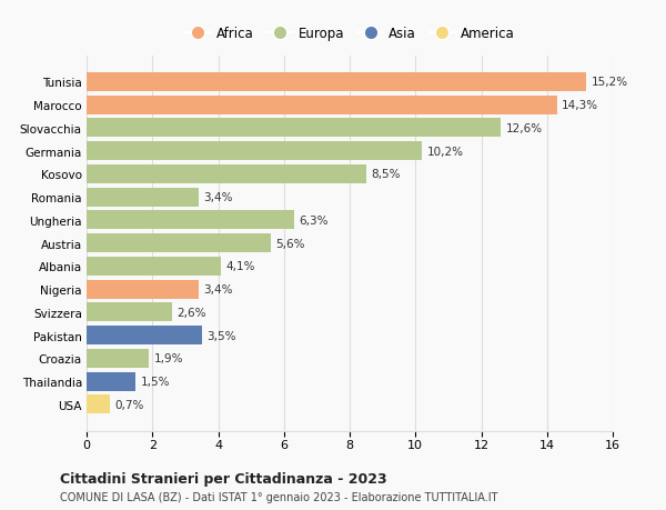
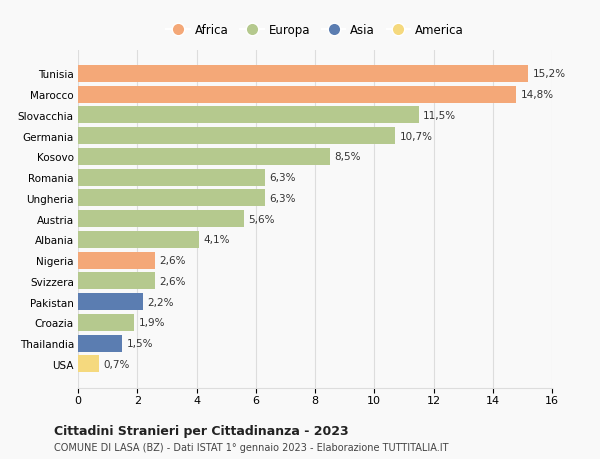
Marocco: 14,3% -> 14,8%
Slovacchia: 12,6% -> 11,5%
Germania: 10,2% -> 10,7%
Romania: 3,4% -> 6,3%
Nigeria: 3,4% -> 2,6%
Pakistan: 3,5% -> 2,2%
